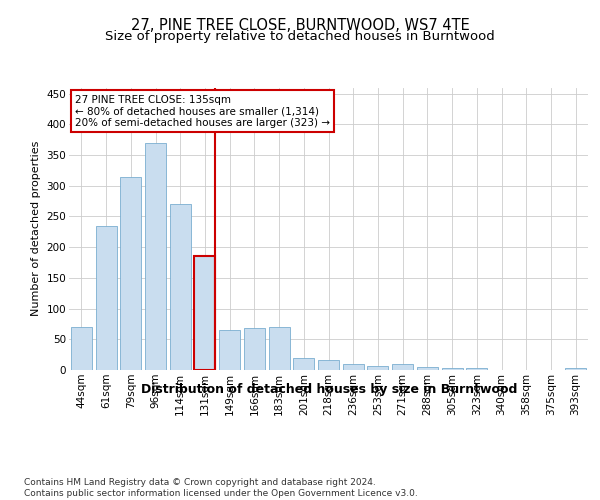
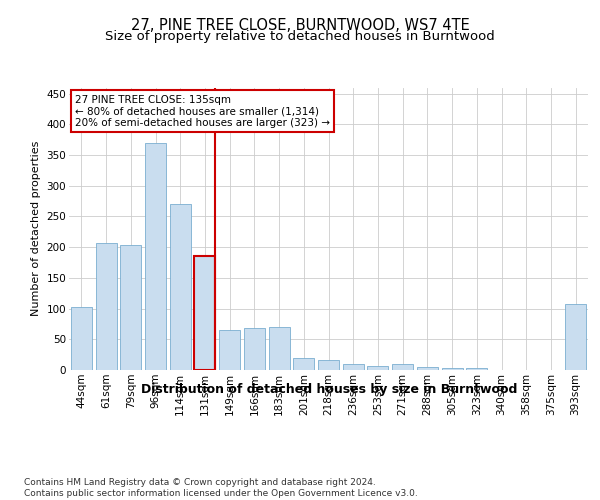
44sqm: 70 -> 102
61sqm: 235 -> 206
79sqm: 315 -> 204
393sqm: 4 -> 108
